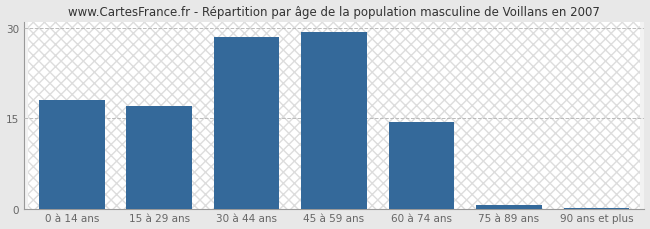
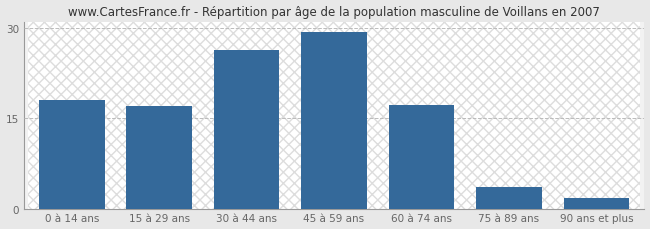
30 à 44 ans: 28.5 -> 26.2
60 à 74 ans: 14.3 -> 17.2
75 à 89 ans: 0.7 -> 3.6
90 ans et plus: 0.1 -> 1.8
